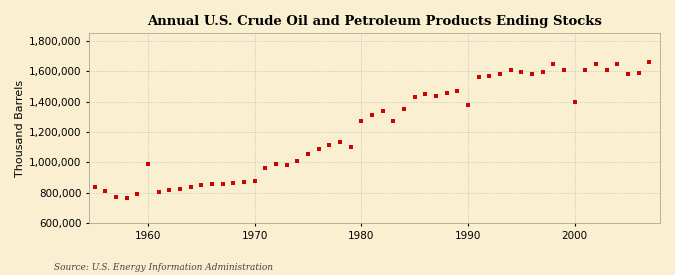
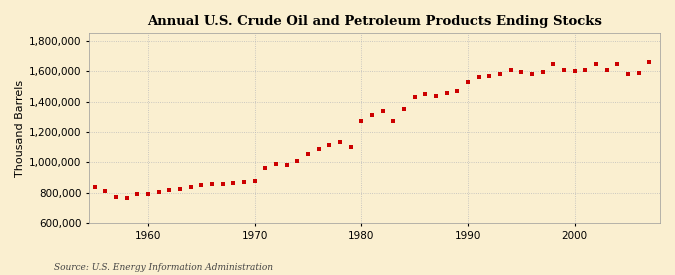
1960: 990,000 -> 800,000
1990: 1,380,000 -> 1,530,000
2000: 1,400,000 -> 1,600,000
